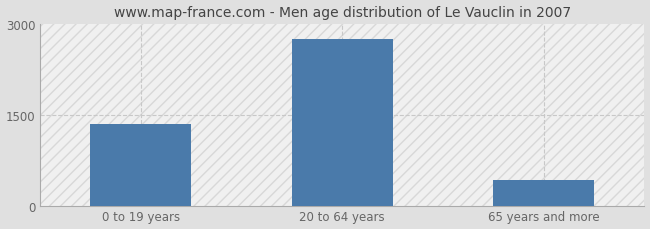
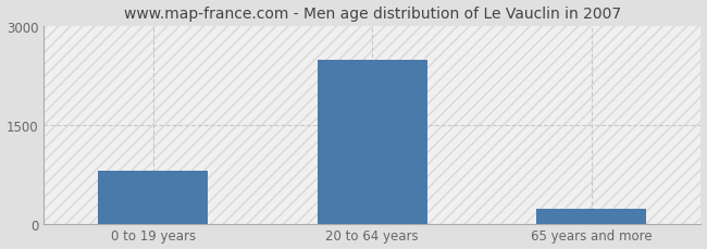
0 to 19 years: 1350 -> 800
20 to 64 years: 2750 -> 2480
65 years and more: 430 -> 220
